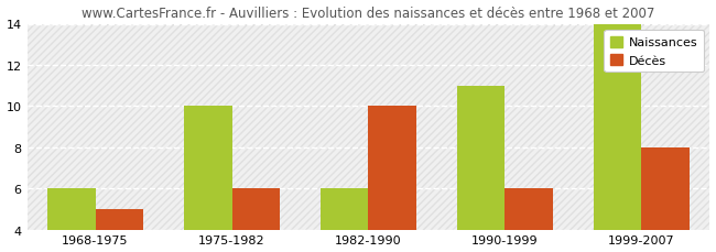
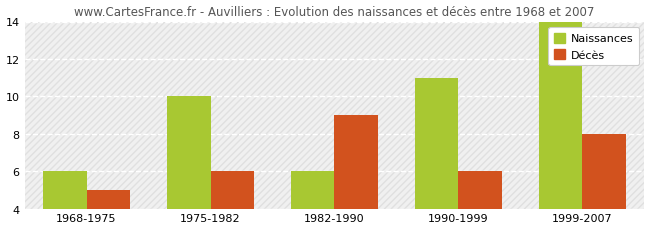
Décès/1982-1990: 10 -> 9
